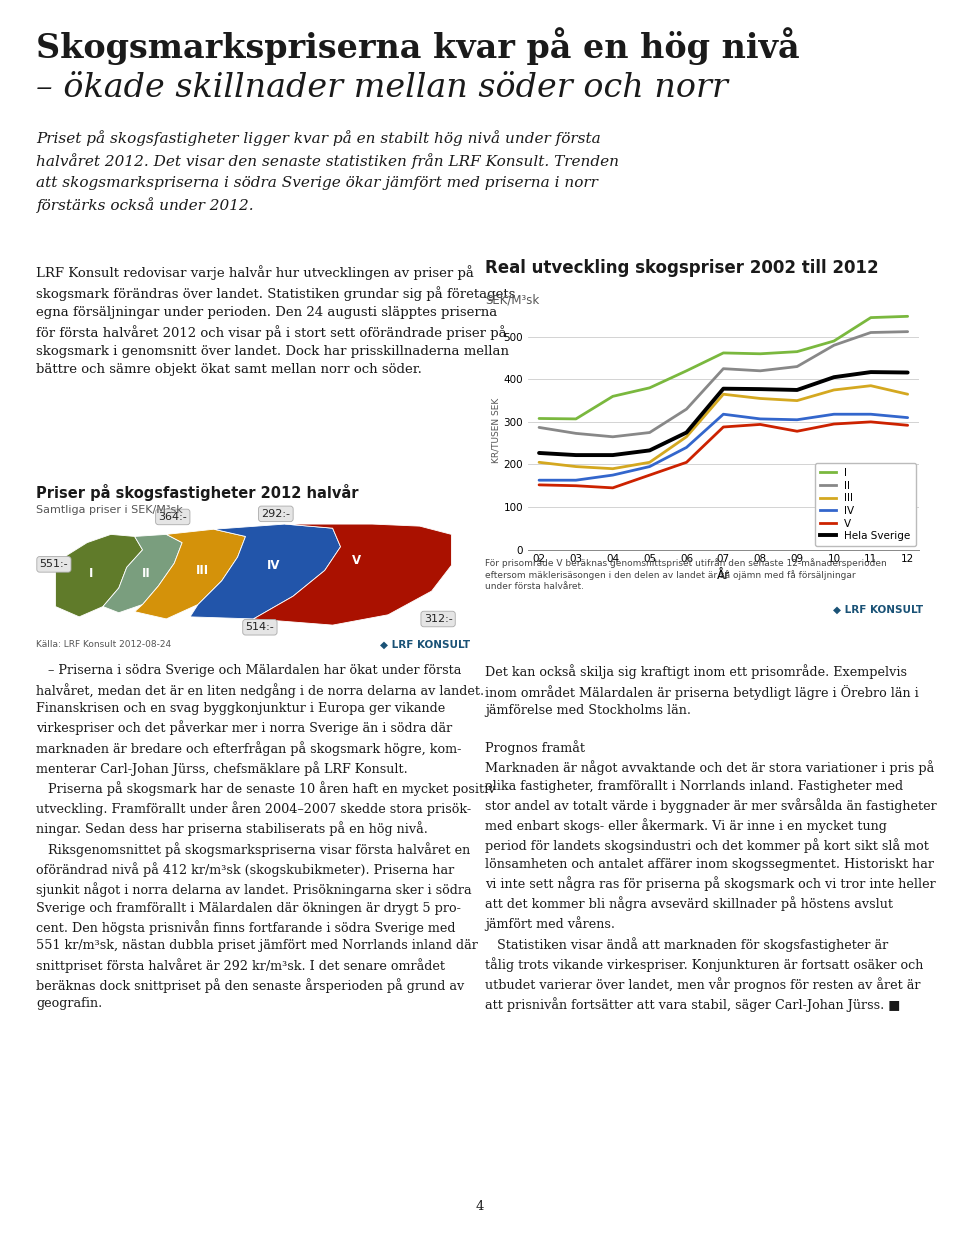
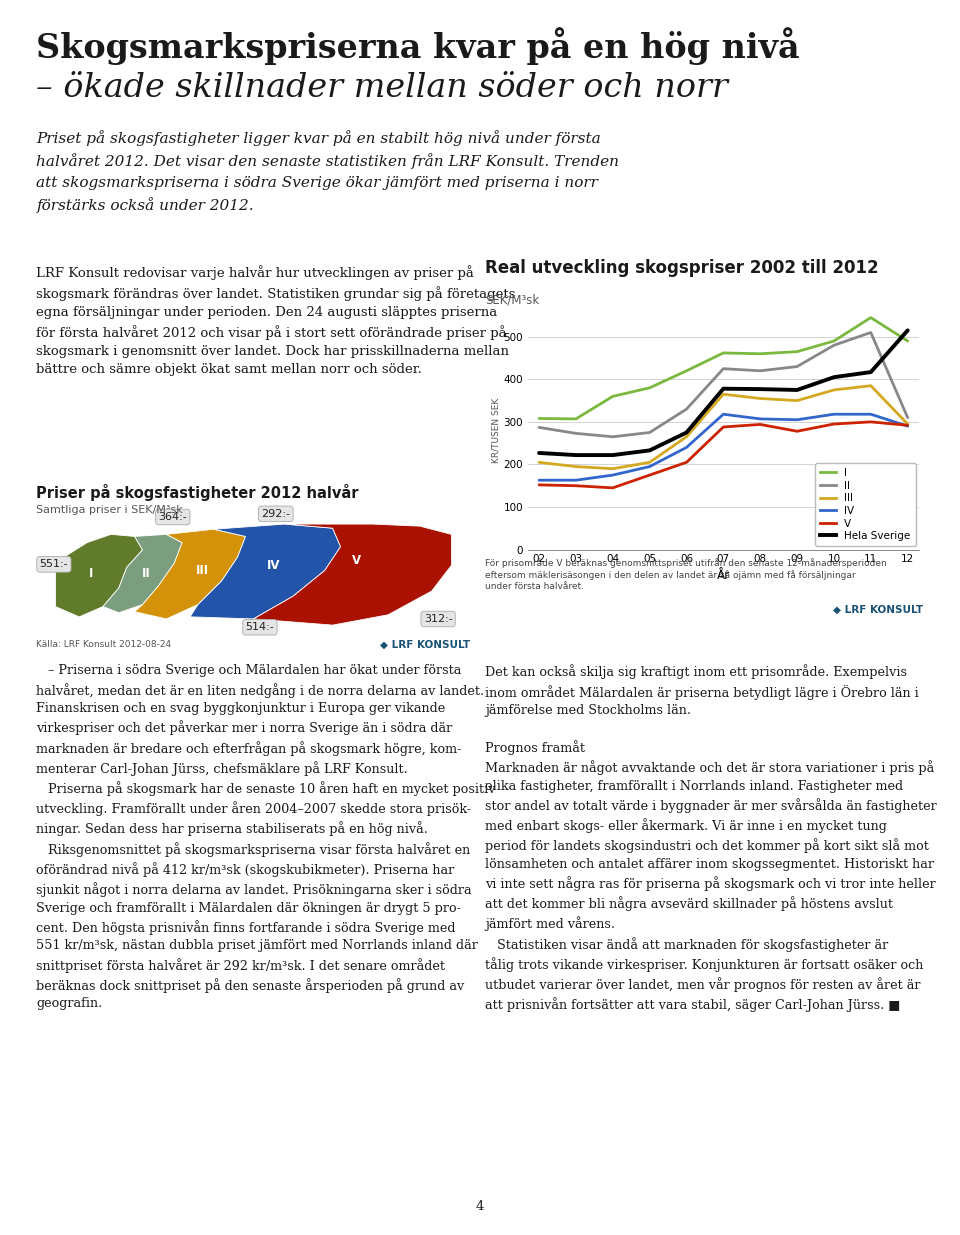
I/12: 548 -> 490
II/12: 512 -> 310
III/12: 365 -> 295
IV/12: 310 -> 290
Hela Sverige/12: 416 -> 515
